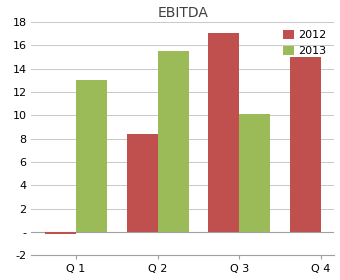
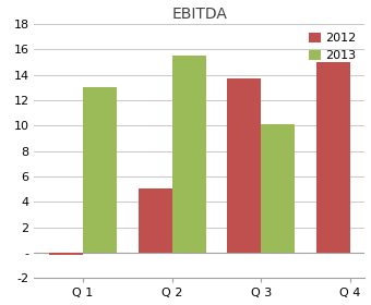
2012/Q 2: 8.4 -> 5.1
2012/Q 3: 17.1 -> 13.7
